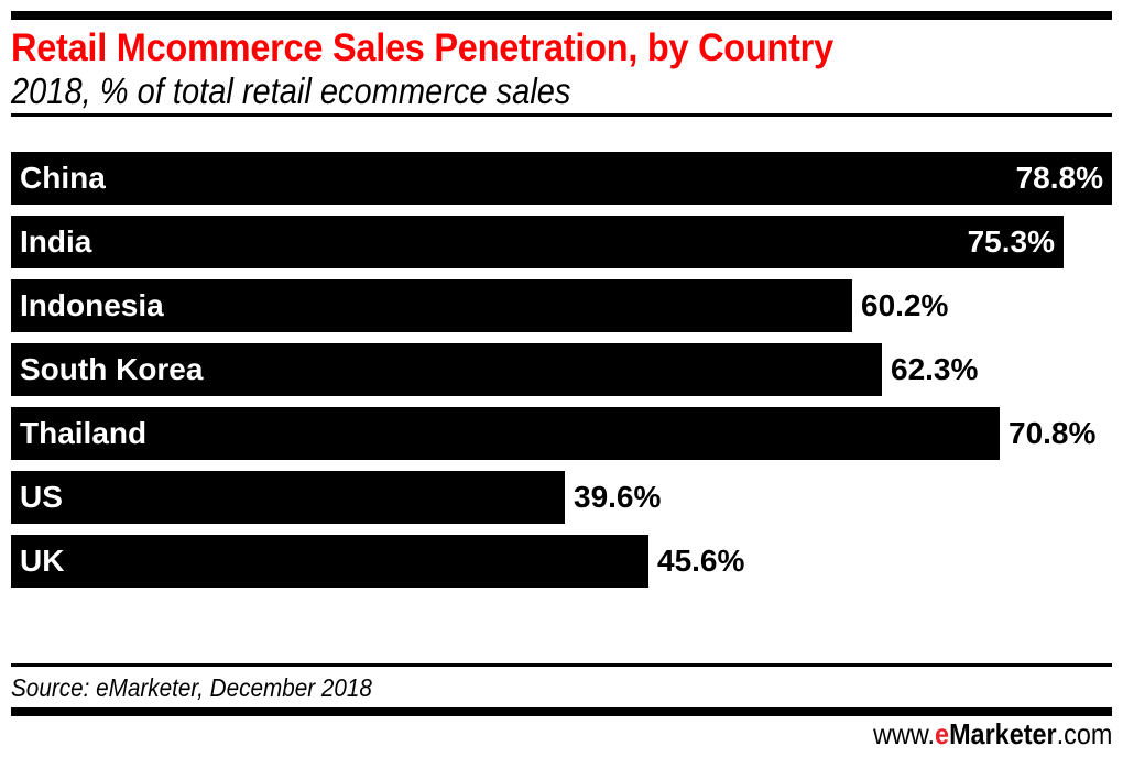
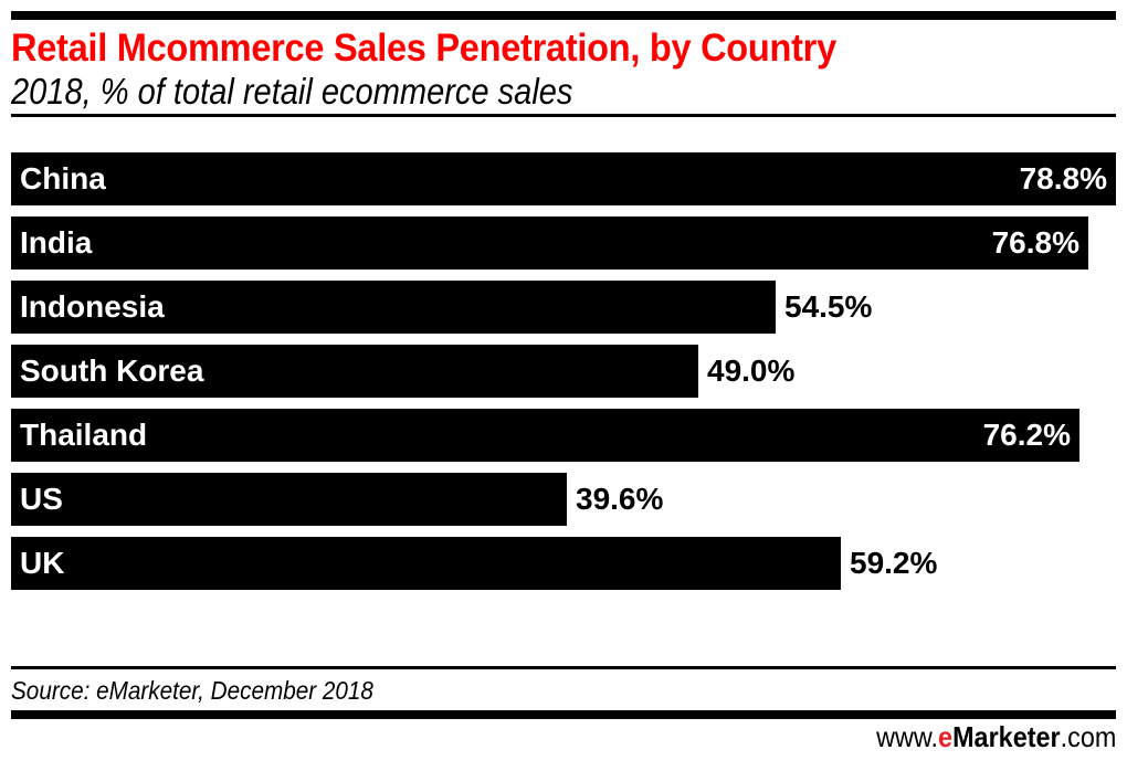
India: 75.3% -> 76.8%
Indonesia: 60.2% -> 54.5%
South Korea: 62.3% -> 49.0%
Thailand: 70.8% -> 76.2%
UK: 45.6% -> 59.2%
